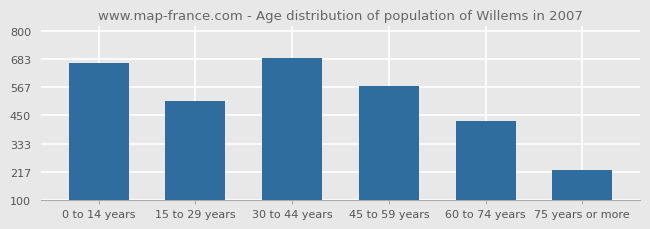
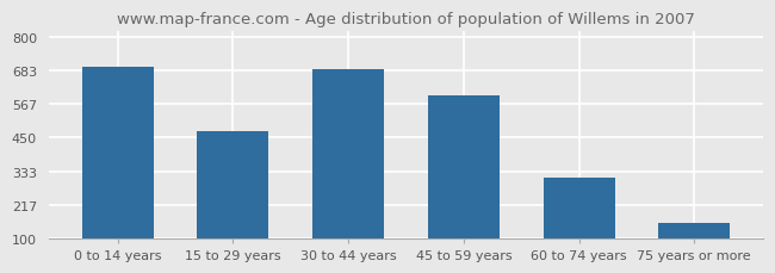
0 to 14 years: 665 -> 693
15 to 29 years: 510 -> 473
45 to 59 years: 570 -> 595
60 to 74 years: 425 -> 313
75 years or more: 225 -> 155
